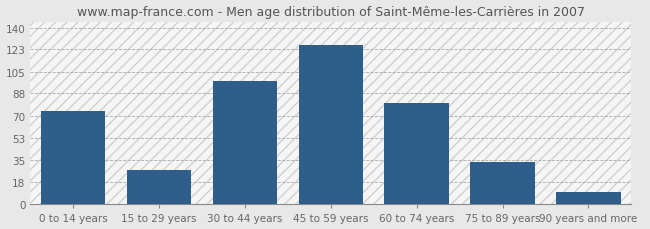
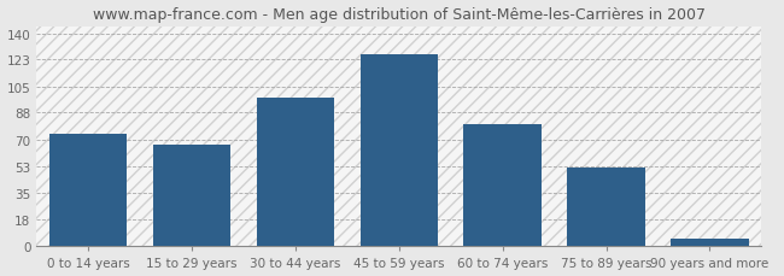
15 to 29 years: 27 -> 67
75 to 89 years: 34 -> 52
90 years and more: 10 -> 5
